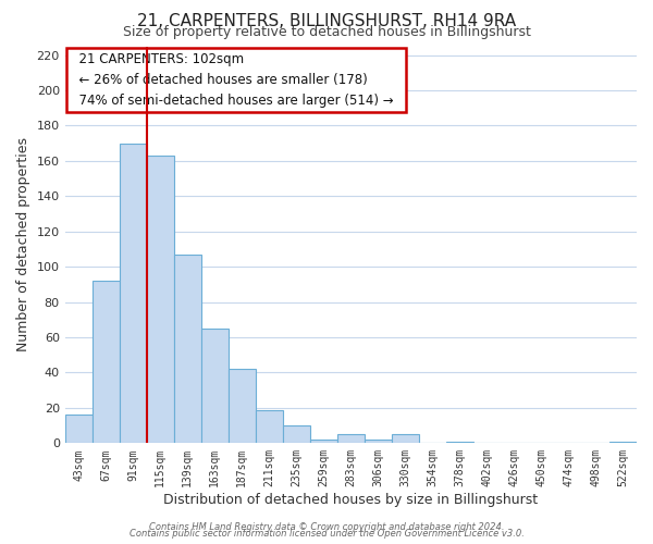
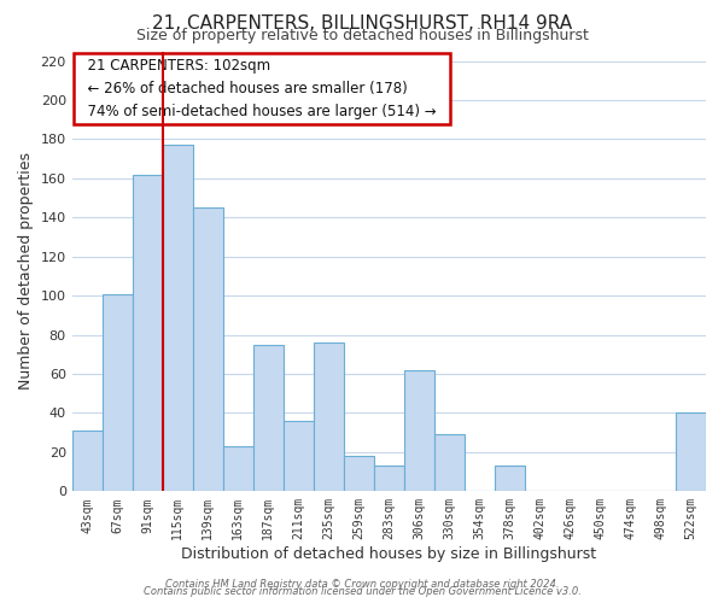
43sqm: 16 -> 31
67sqm: 92 -> 101
91sqm: 170 -> 162
115sqm: 163 -> 177
139sqm: 107 -> 145
163sqm: 65 -> 23
187sqm: 42 -> 75
211sqm: 19 -> 36
235sqm: 10 -> 76
259sqm: 2 -> 18
283sqm: 5 -> 13
306sqm: 2 -> 62
330sqm: 5 -> 29
378sqm: 1 -> 13
522sqm: 1 -> 40
